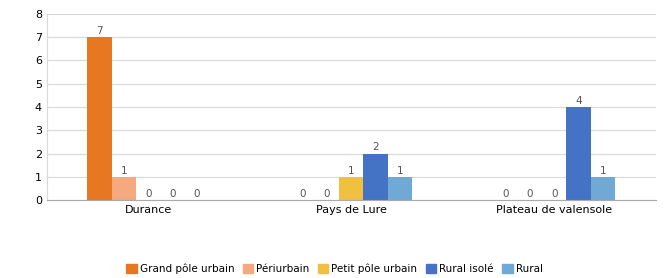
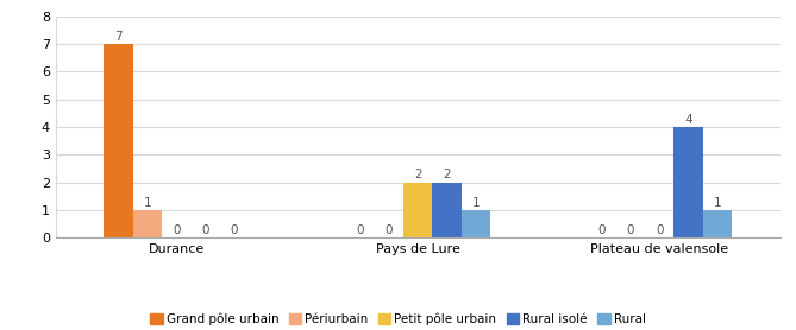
Petit pôle urbain/Pays de Lure: 1 -> 2
